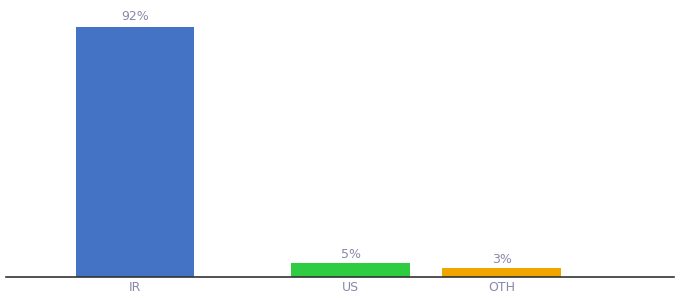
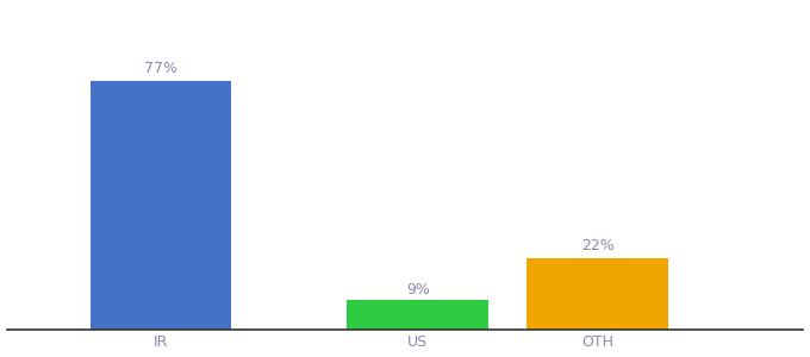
IR: 92% -> 77%
US: 5% -> 9%
OTH: 3% -> 22%
